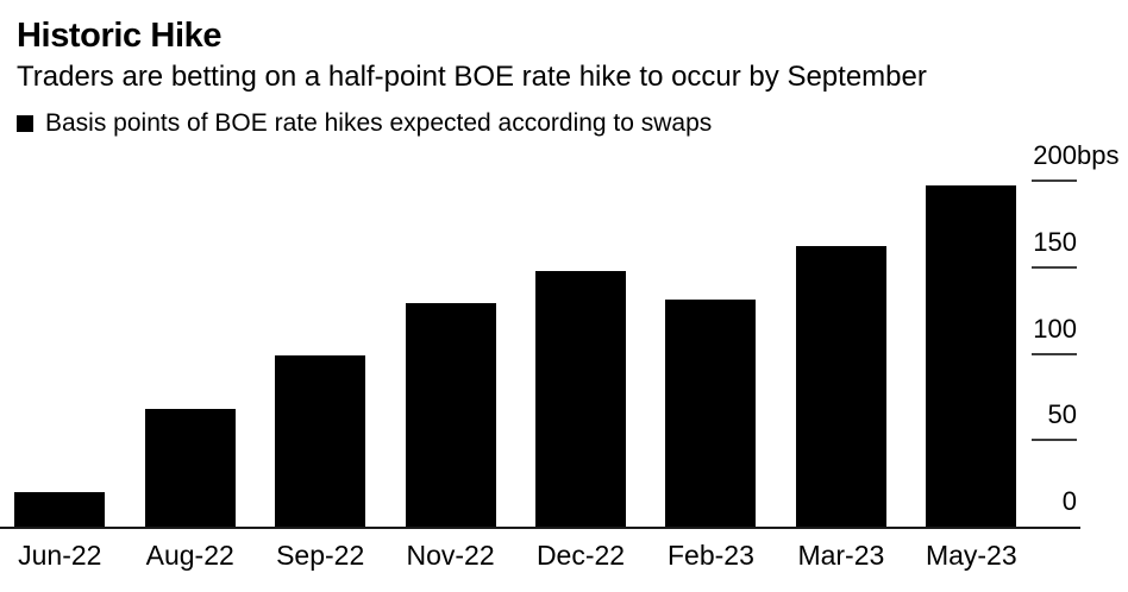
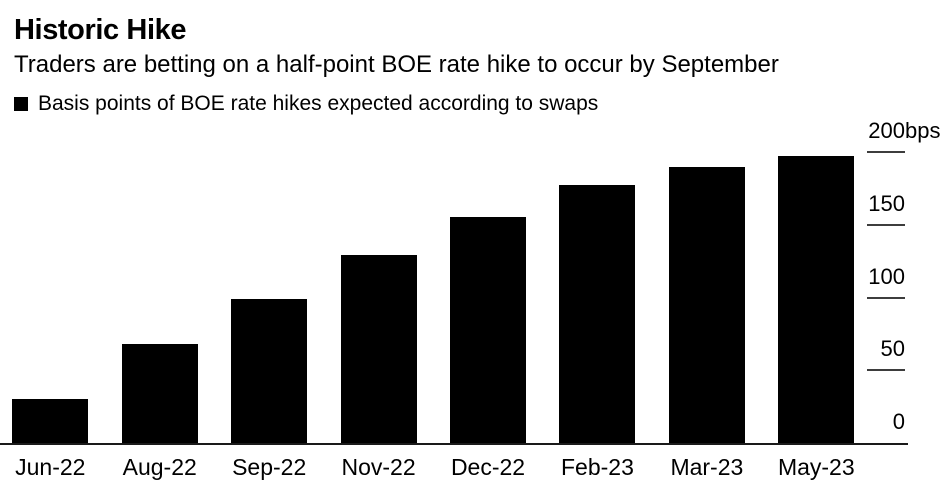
Jun-22: 20 -> 30
Dec-22: 148 -> 155
Feb-23: 131 -> 177
Mar-23: 162 -> 190
